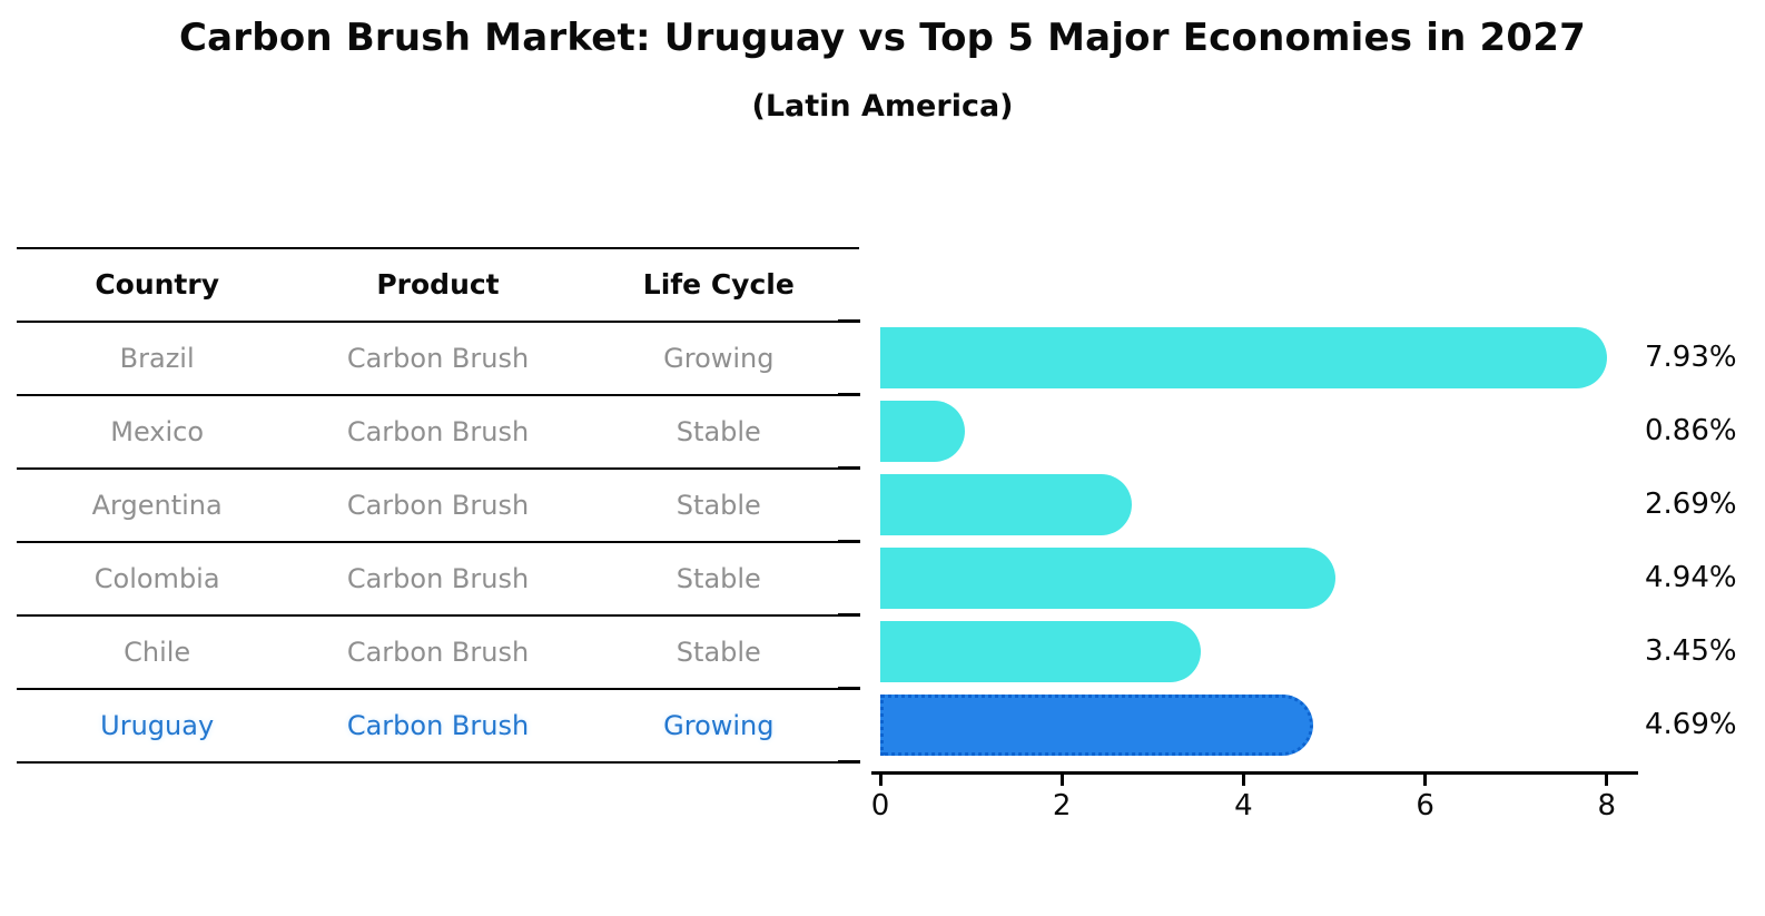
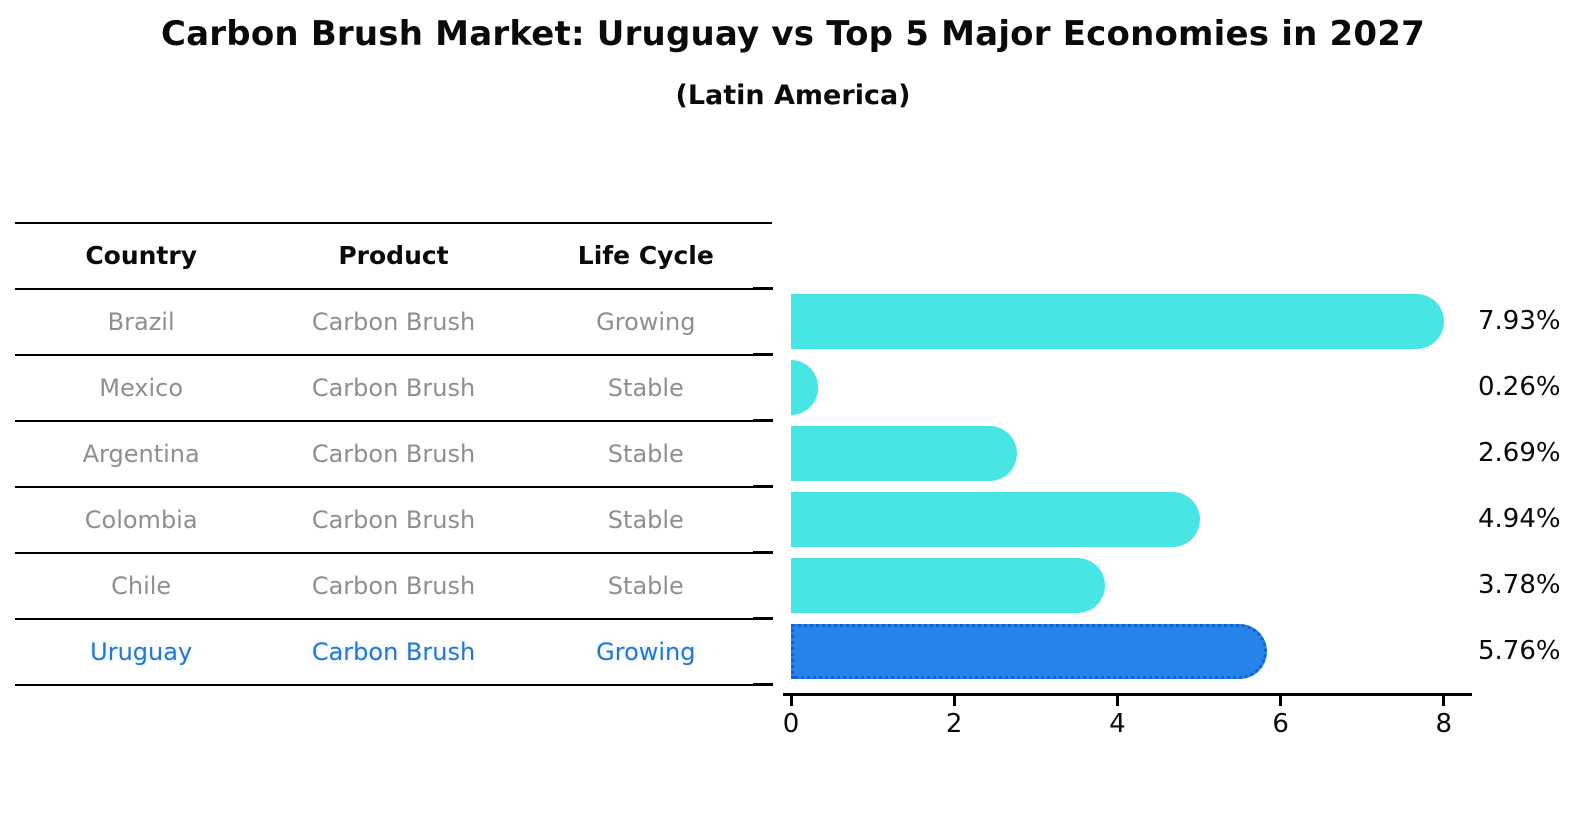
Mexico: 0.86% -> 0.26%
Chile: 3.45% -> 3.78%
Uruguay: 4.69% -> 5.76%
